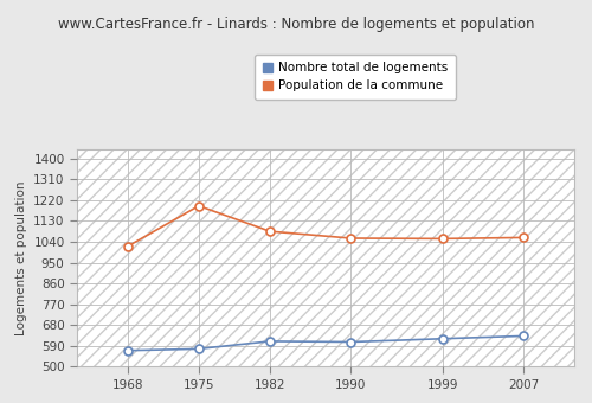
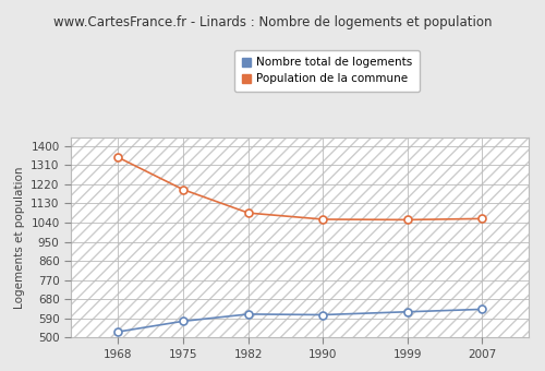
Nombre total de logements/1968: 570 -> 530
Population de la commune/1968: 1020 -> 1350
